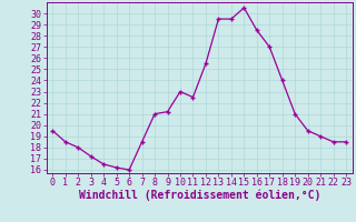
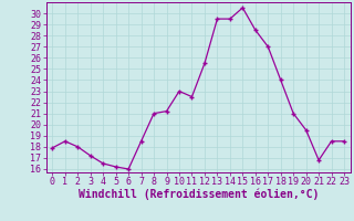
0: 19.5 -> 17.9
21: 19.0 -> 16.8
